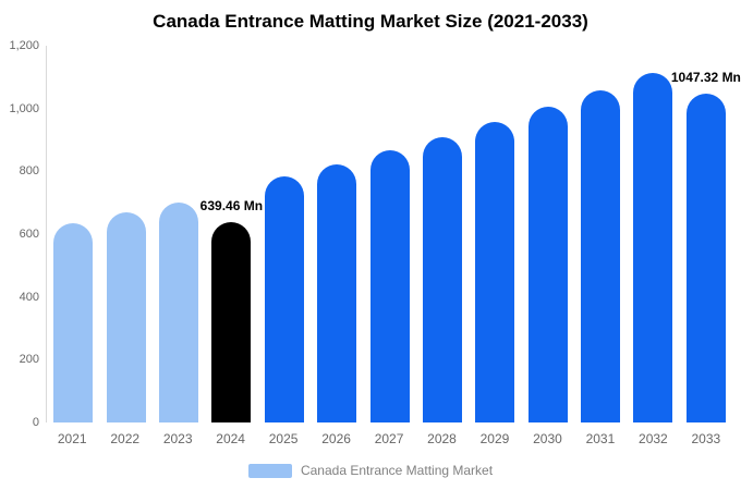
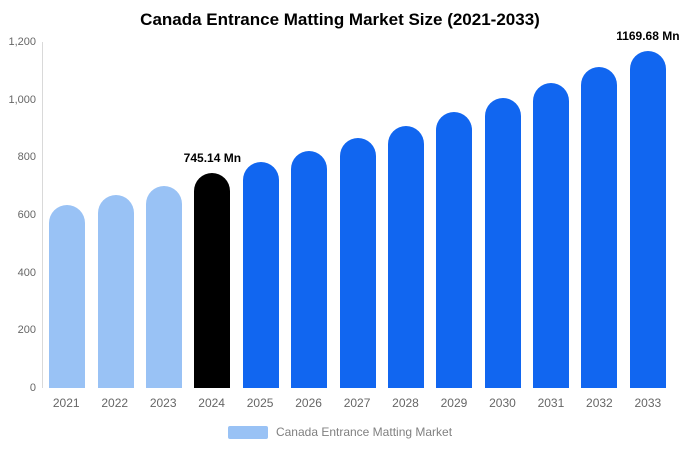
2024: 639.46 -> 745.14
2033: 1047.32 -> 1169.68
